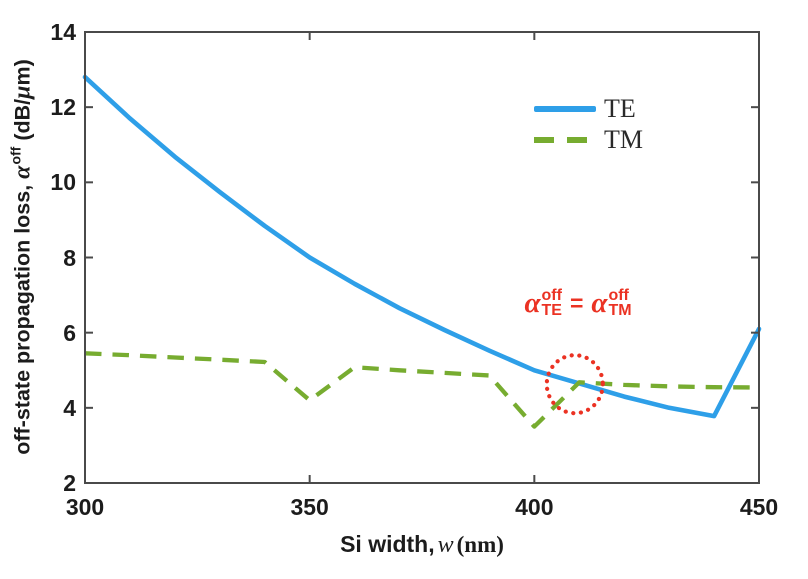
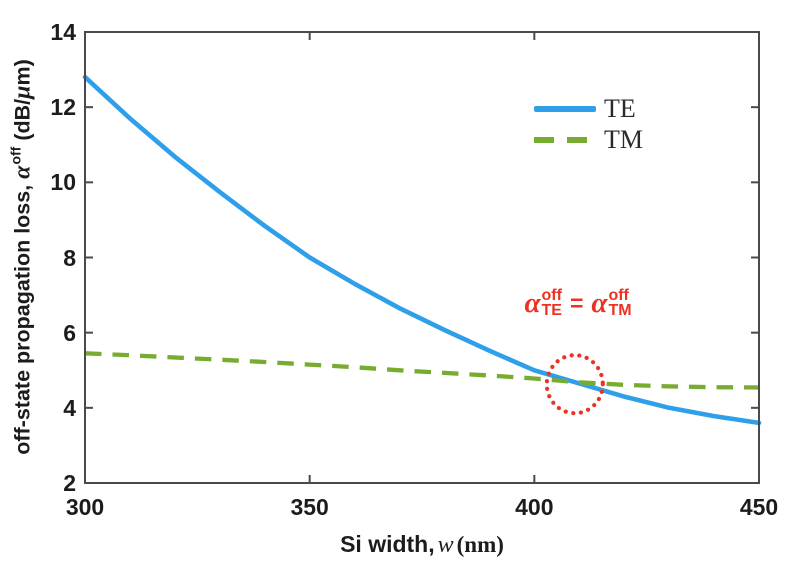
TM/350: 4.2 -> 5.2
TM/400: 3.5 -> 4.8
TE/450: 6.1 -> 3.6
